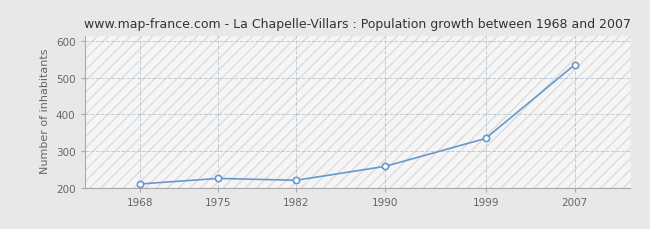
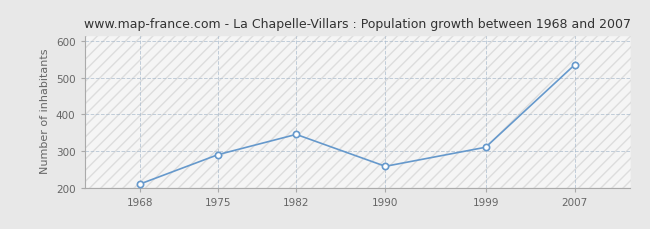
1975: 225 -> 290
1982: 220 -> 345
1999: 334 -> 310
